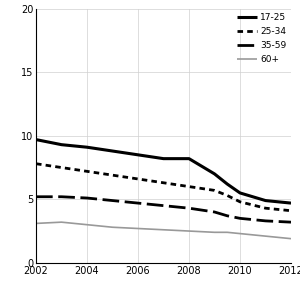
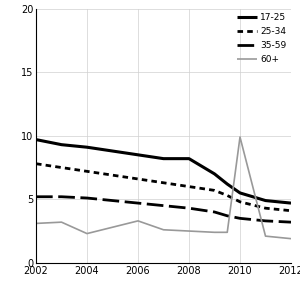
60+/2004: 3.0 -> 2.3
60+/2006: 2.7 -> 3.3
60+/2010: 2.3 -> 9.9
